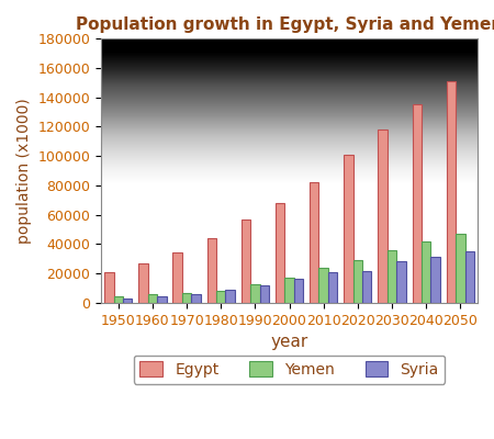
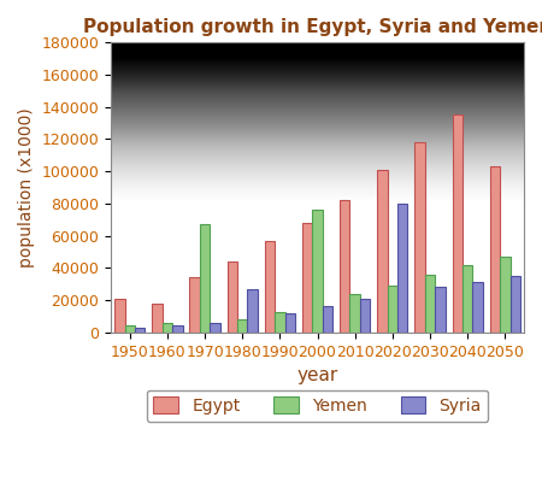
Egypt/1960: 26000 -> 18000
Yemen/1970: 6000 -> 67000
Syria/1980: 8000 -> 27000
Yemen/2000: 17000 -> 76000
Syria/2020: 22000 -> 80000
Egypt/2050: 151000 -> 103000
